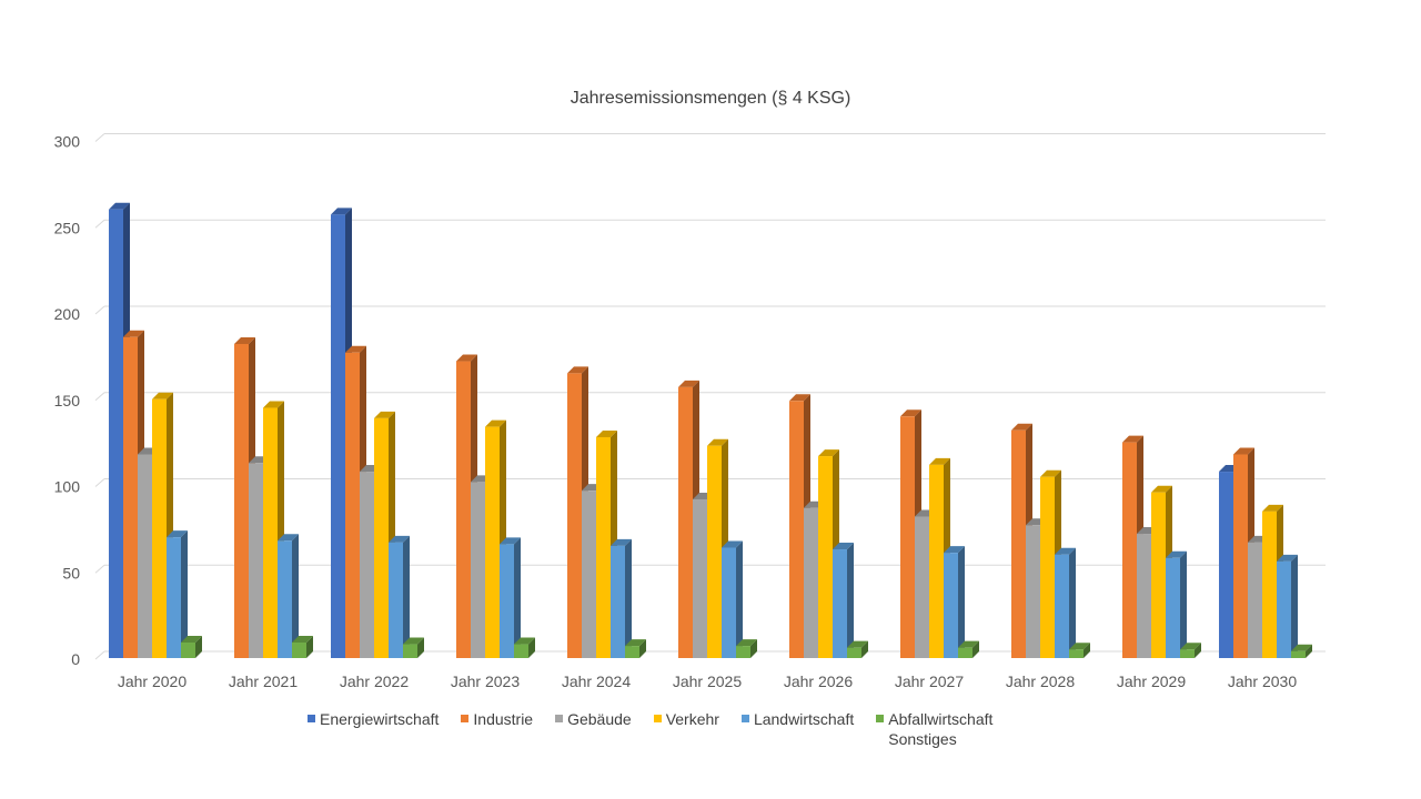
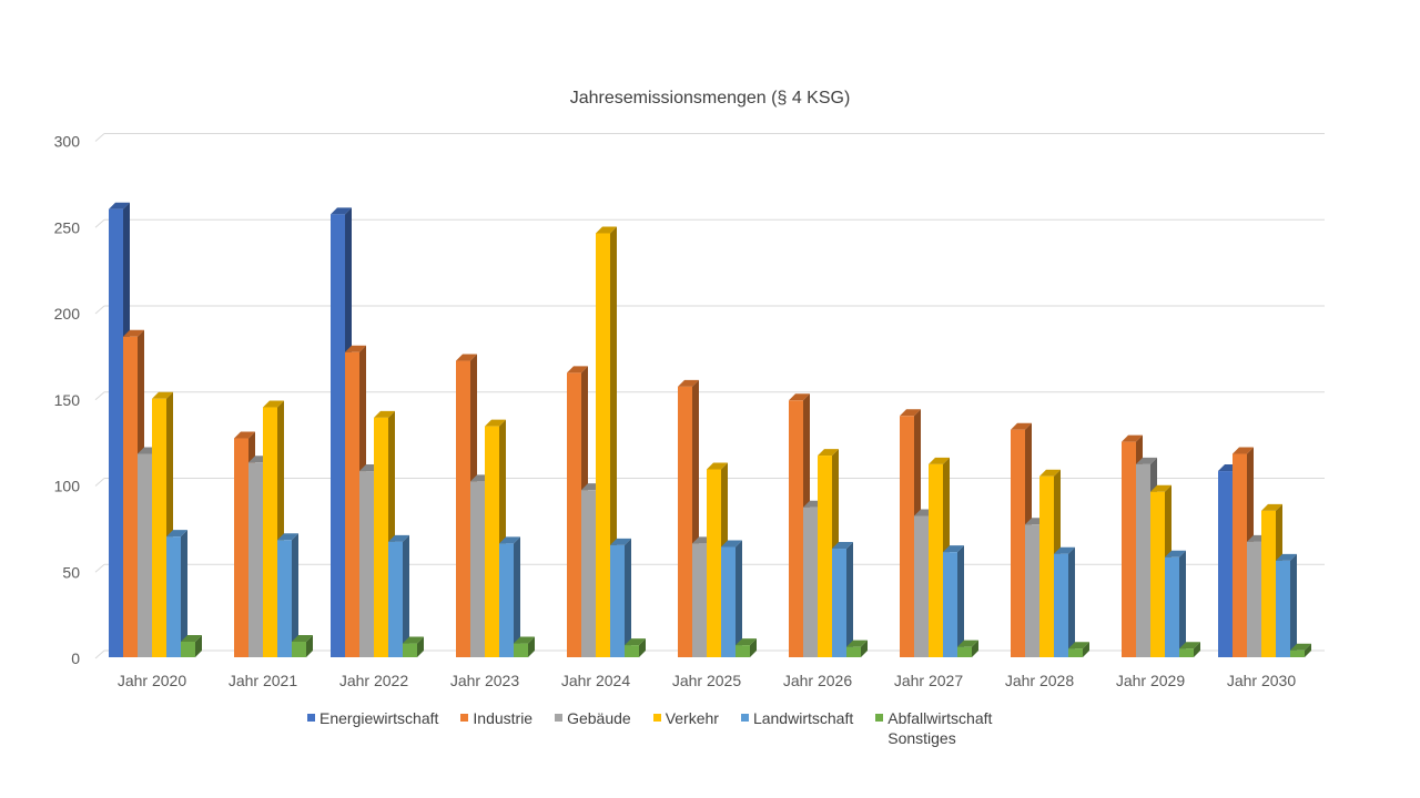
Industrie/Jahr 2021: 182 -> 127
Verkehr/Jahr 2024: 128 -> 246
Gebäude/Jahr 2025: 92 -> 66
Verkehr/Jahr 2025: 123 -> 109
Gebäude/Jahr 2029: 72 -> 112
